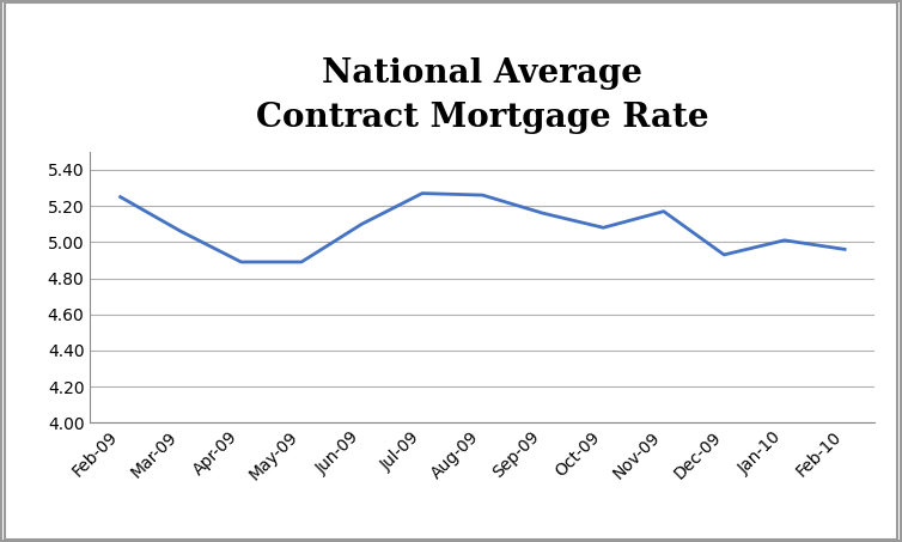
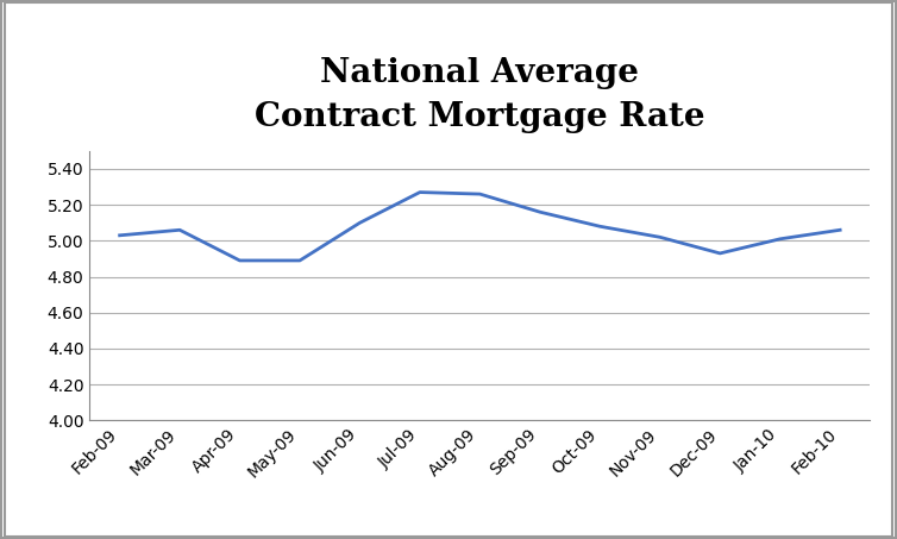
Feb-09: 5.25 -> 5.03
Nov-09: 5.17 -> 5.02
Feb-10: 4.96 -> 5.06
